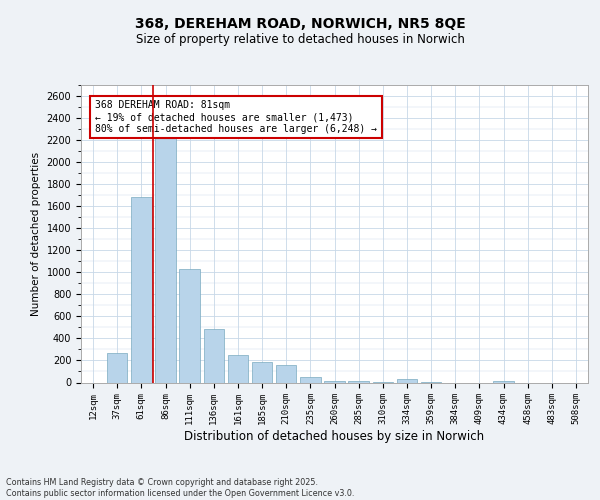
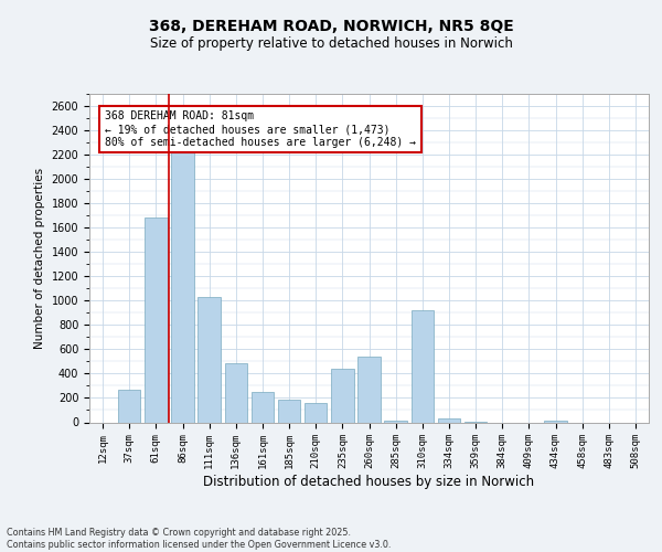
235sqm: 50 -> 440
260sqm: 20 -> 540
310sqm: 0 -> 920
